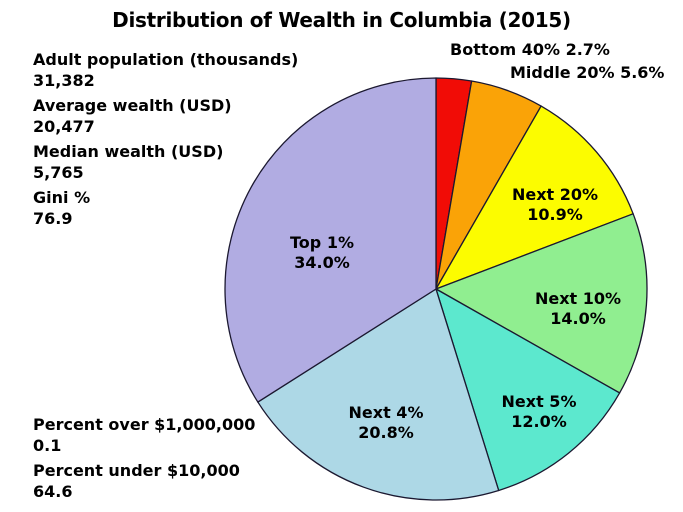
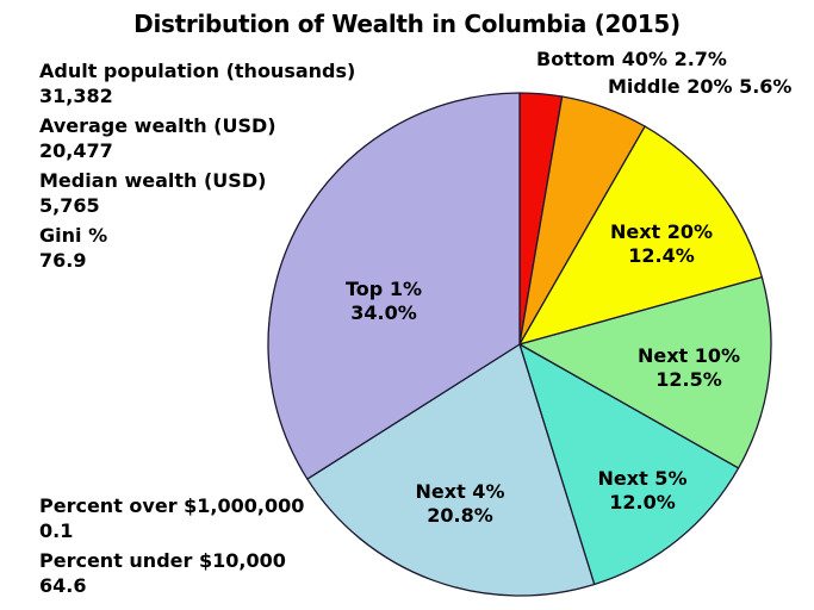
Next 20%: 10.9% -> 12.4%
Next 10%: 14.0% -> 12.5%
